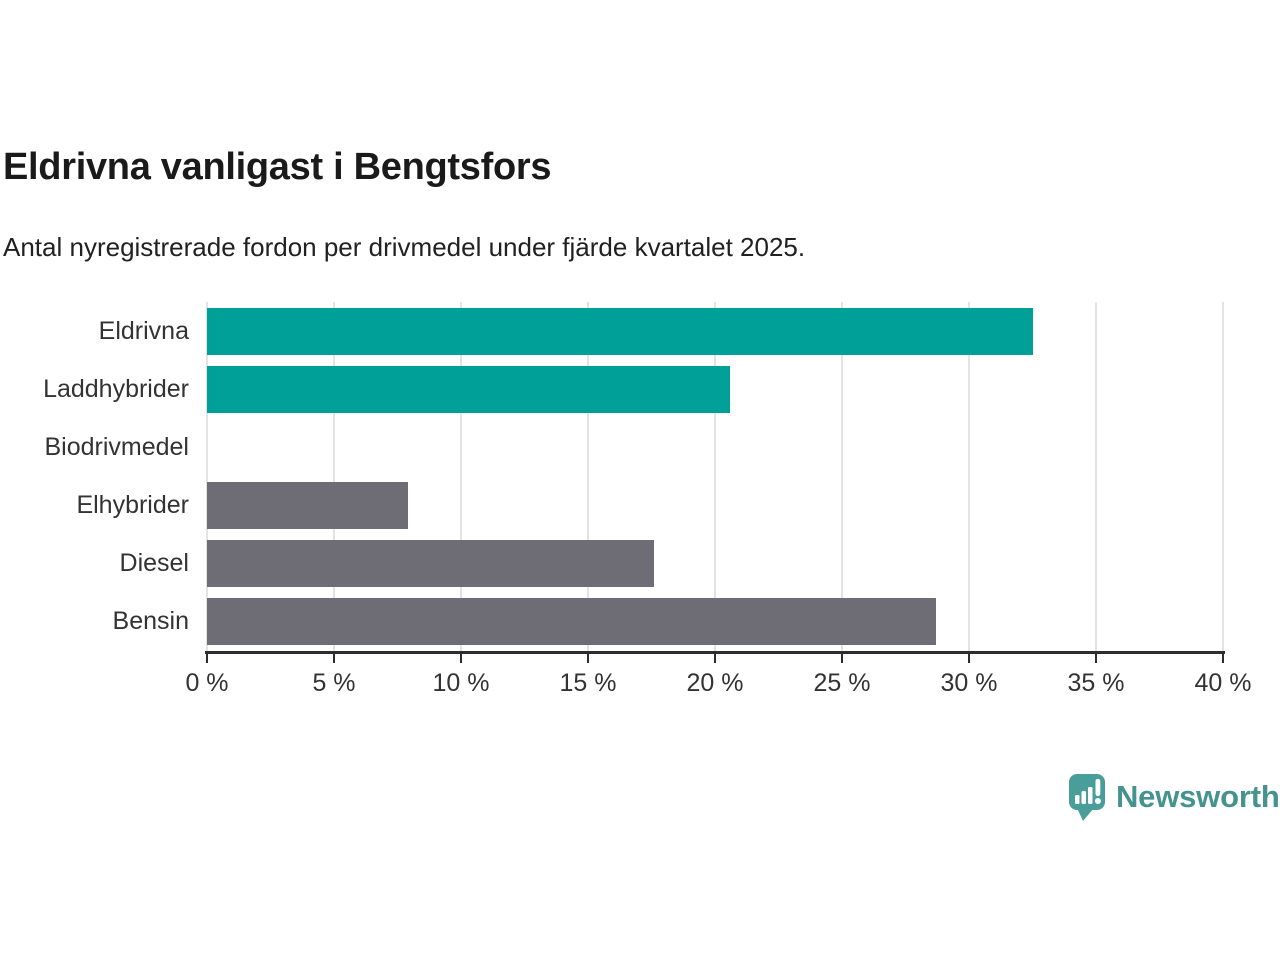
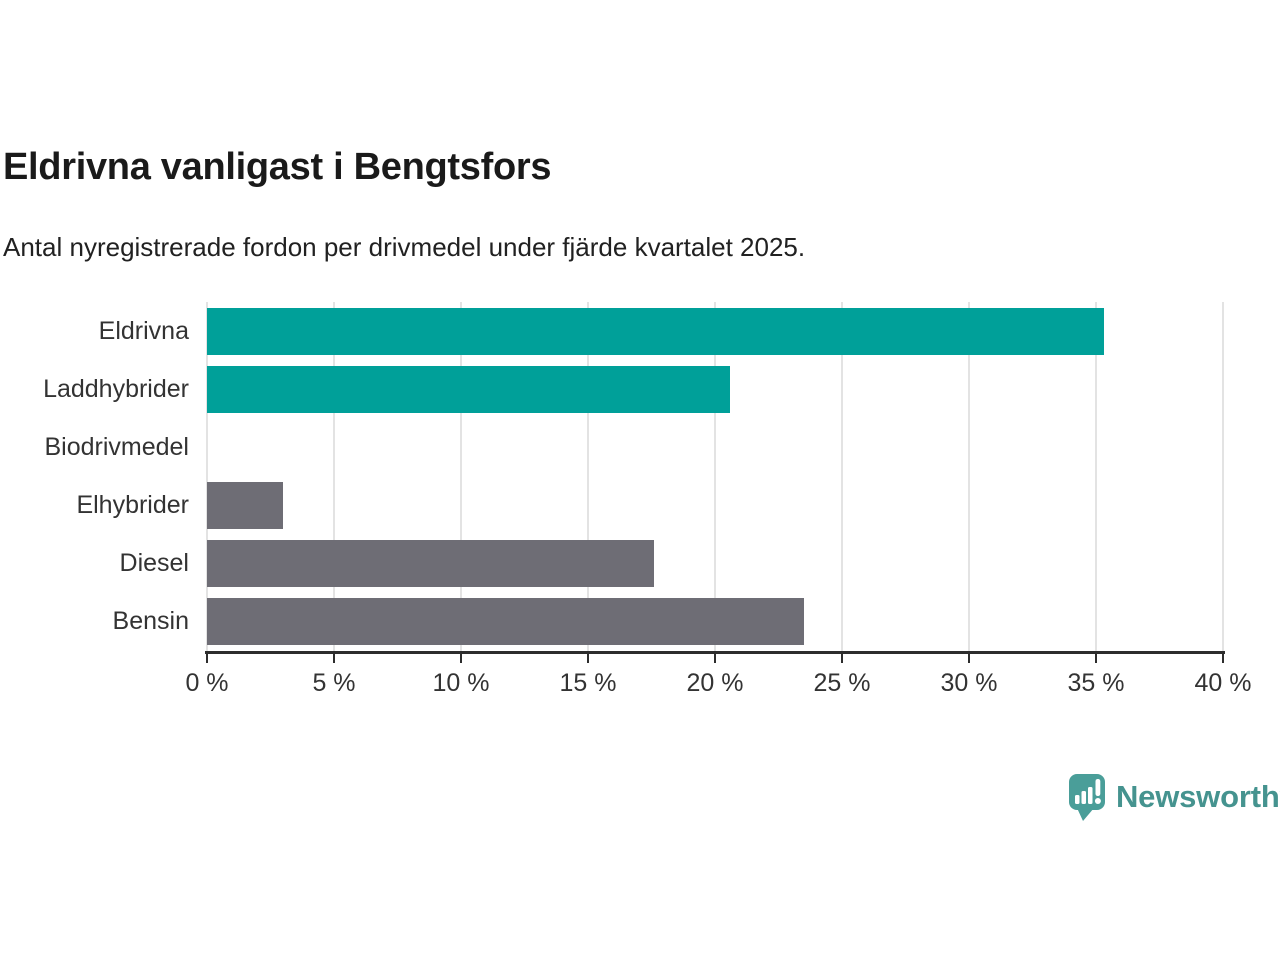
Eldrivna: 32.5% -> 35.3%
Elhybrider: 7.9% -> 3.0%
Bensin: 28.7% -> 23.5%
